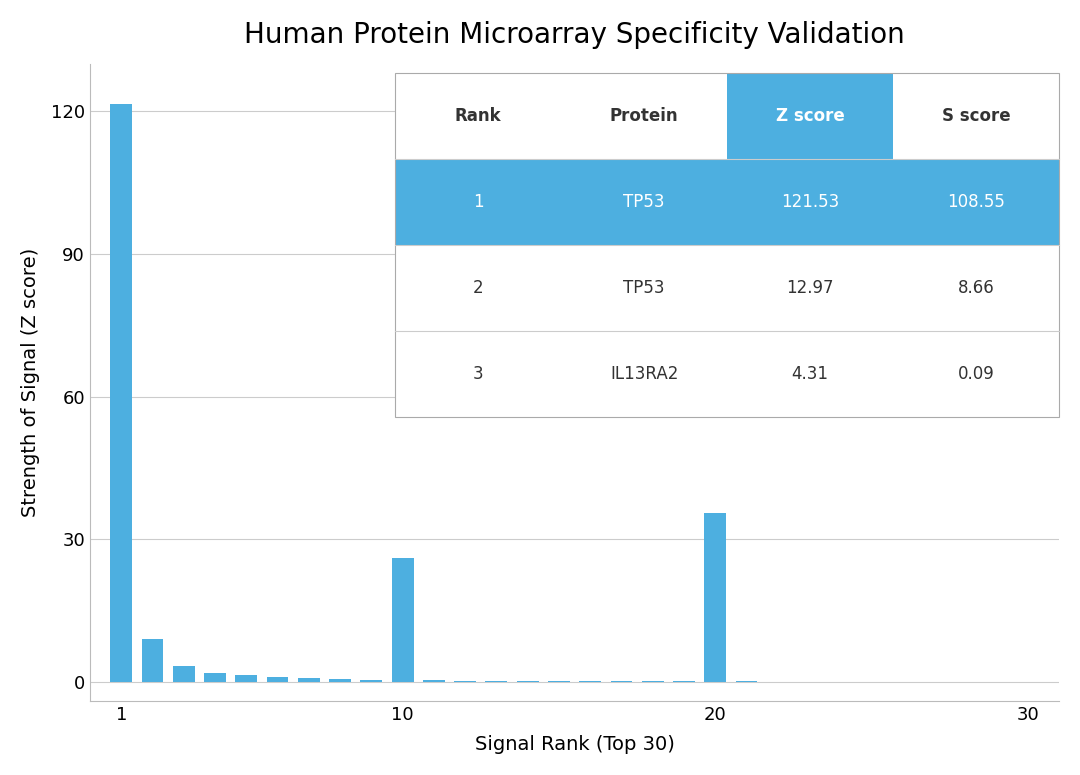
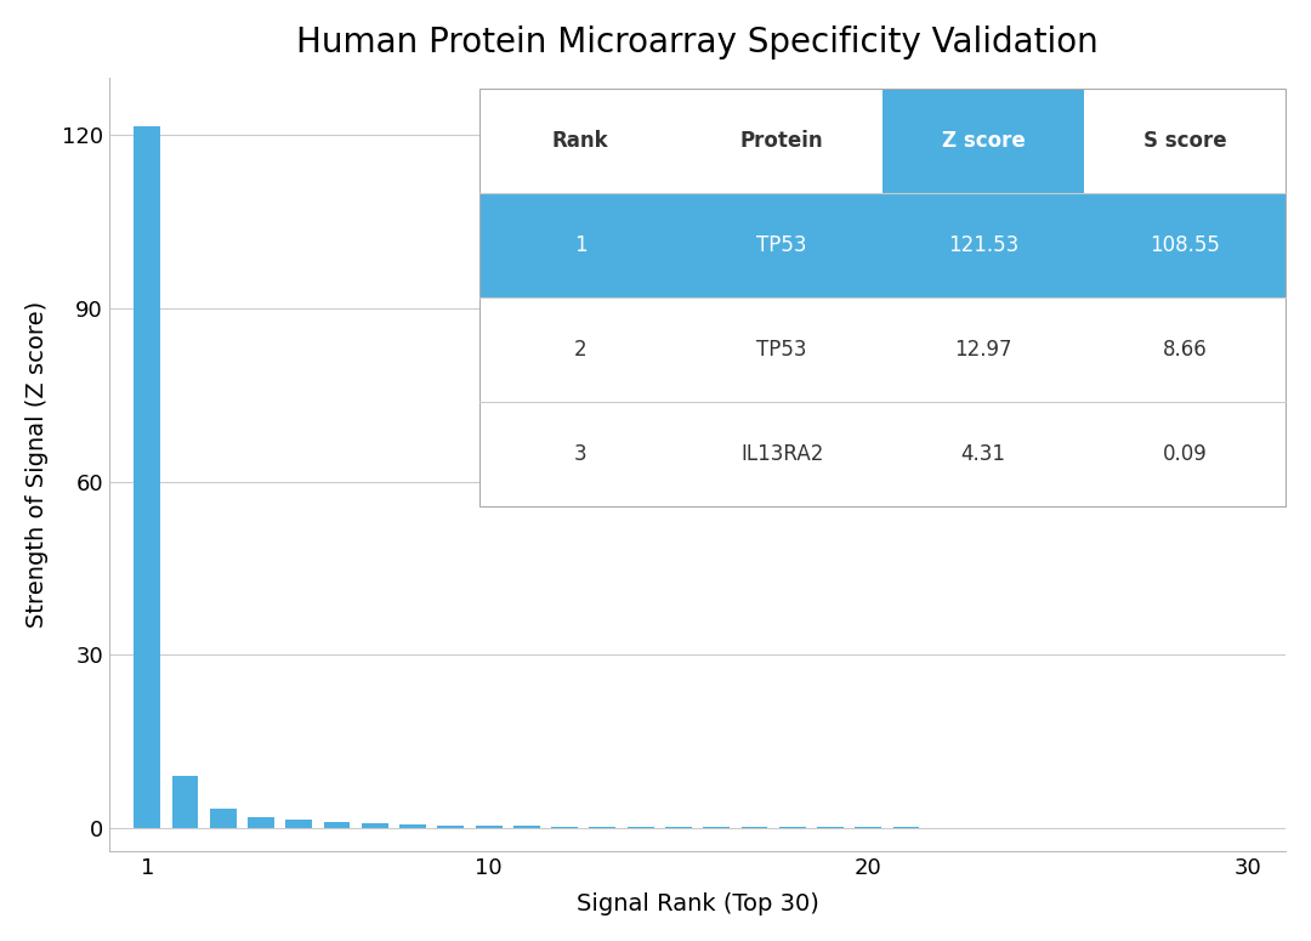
10: 26.0 -> 0.5
20: 35.5 -> 0.1
